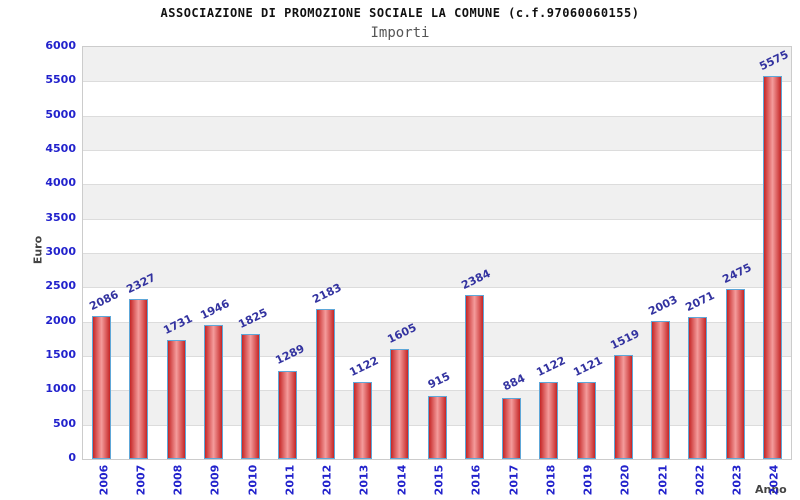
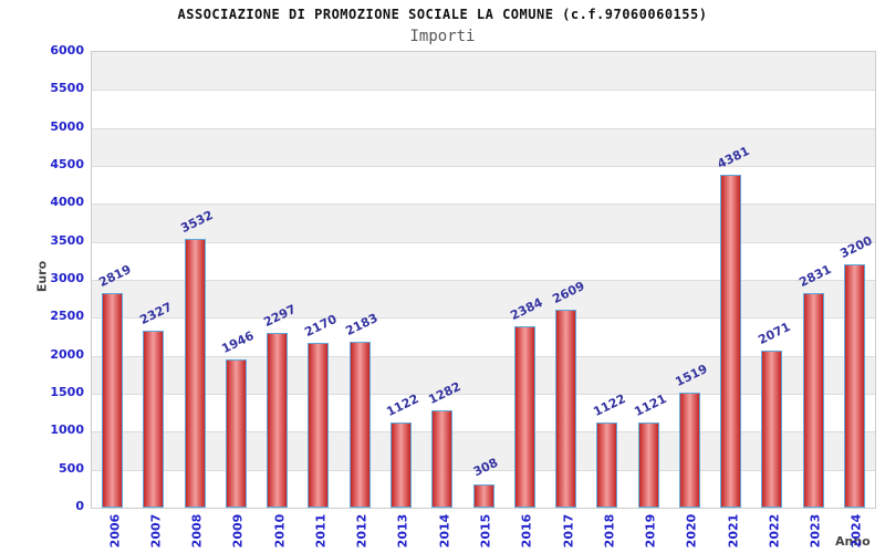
2006: 2086 -> 2819
2008: 1731 -> 3532
2010: 1825 -> 2297
2011: 1289 -> 2170
2014: 1605 -> 1282
2015: 915 -> 308
2017: 884 -> 2609
2021: 2003 -> 4381
2023: 2475 -> 2831
2024: 5575 -> 3200
